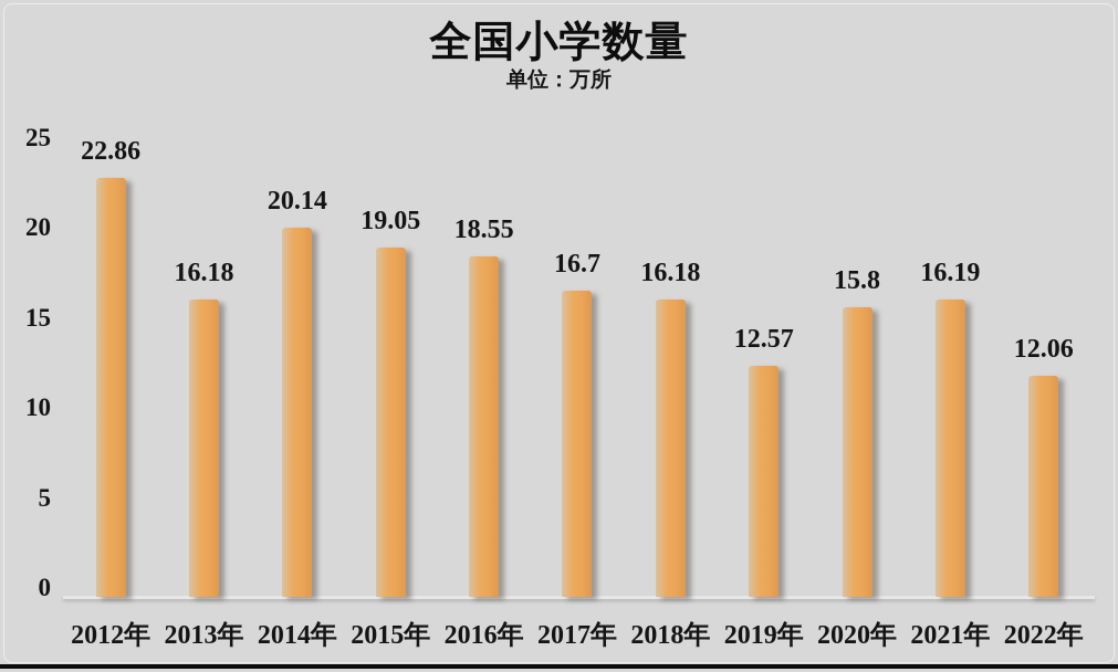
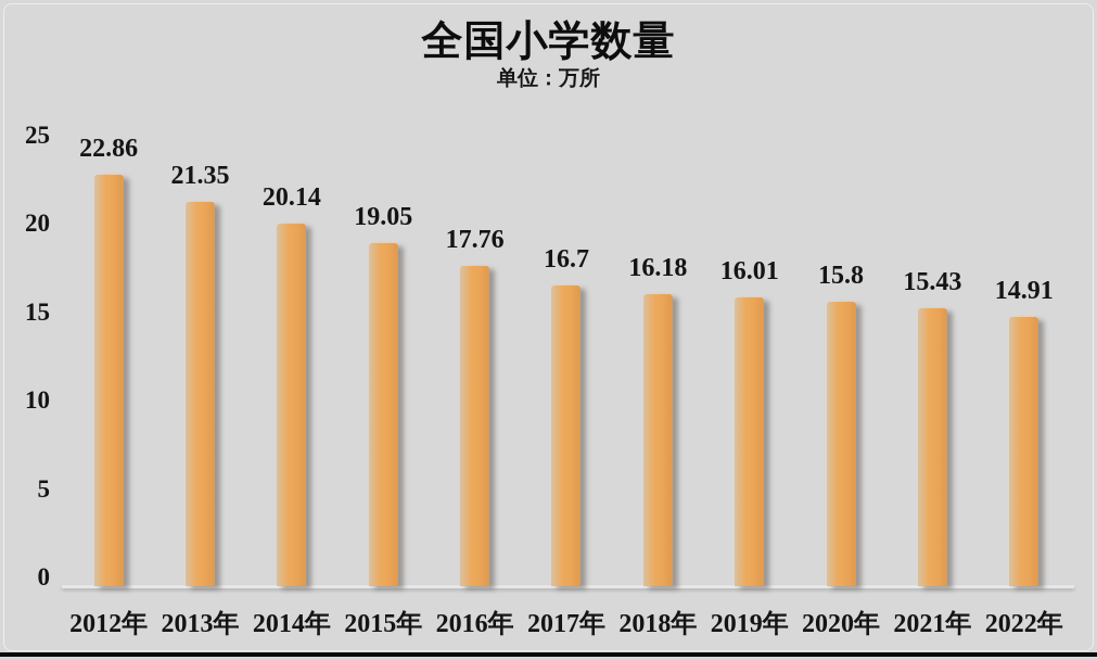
2013年: 16.18 -> 21.35
2016年: 18.55 -> 17.76
2019年: 12.57 -> 16.01
2021年: 16.19 -> 15.43
2022年: 12.06 -> 14.91
